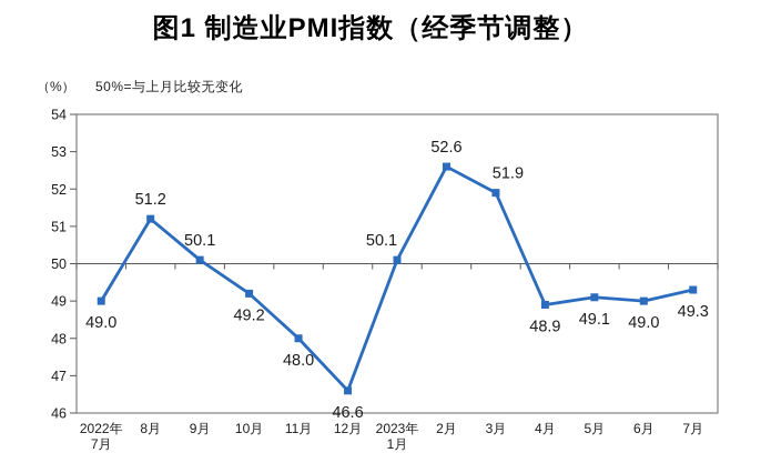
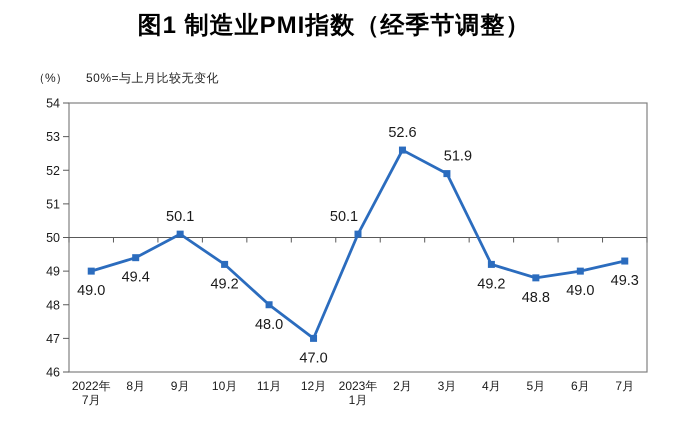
8月: 51.2 -> 49.4
12月: 46.6 -> 47.0
4月: 48.9 -> 49.2
5月: 49.1 -> 48.8
